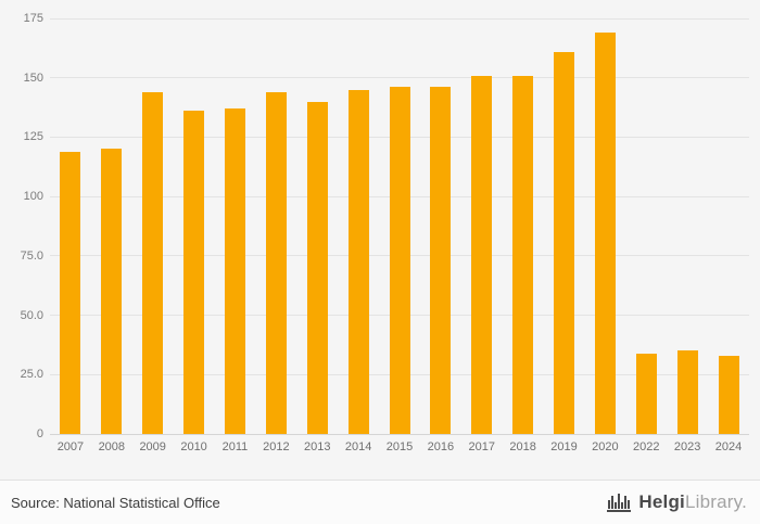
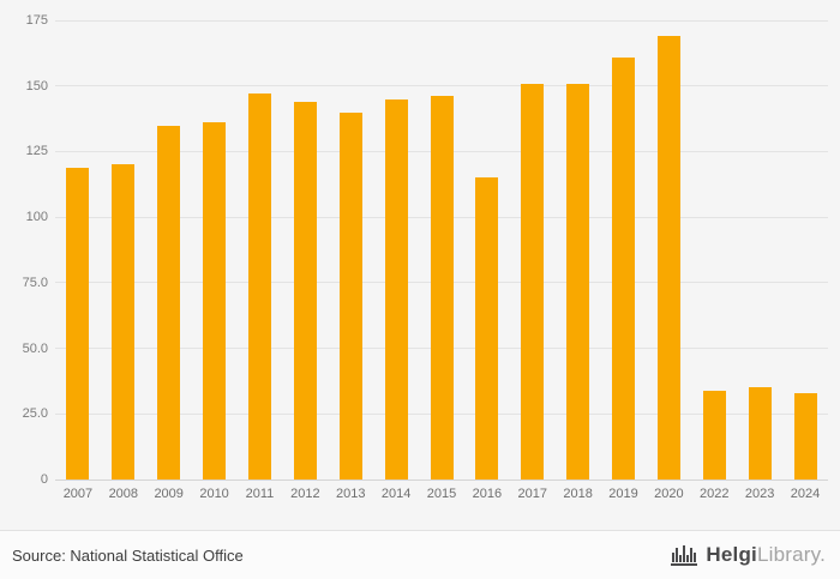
2009: 144 -> 135
2011: 137 -> 147
2016: 146 -> 115
